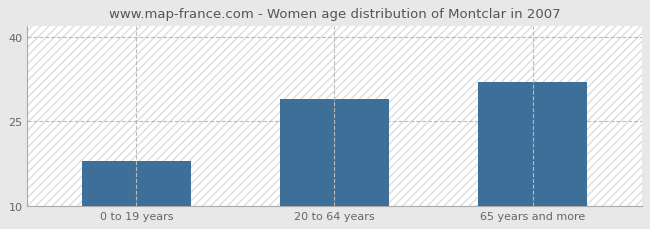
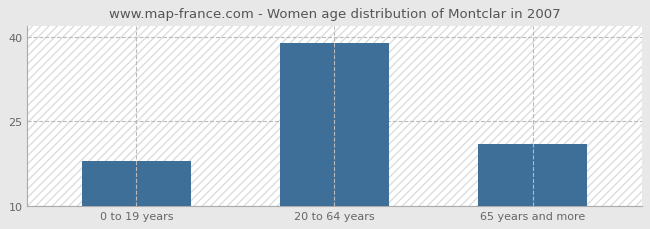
20 to 64 years: 29 -> 39
65 years and more: 32 -> 21
